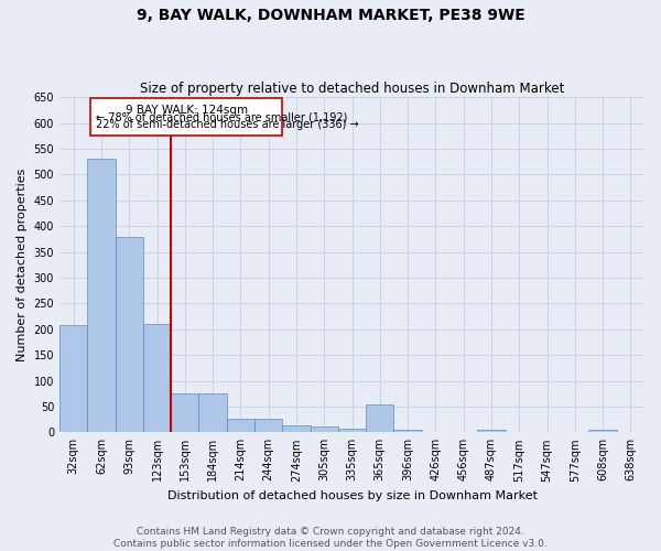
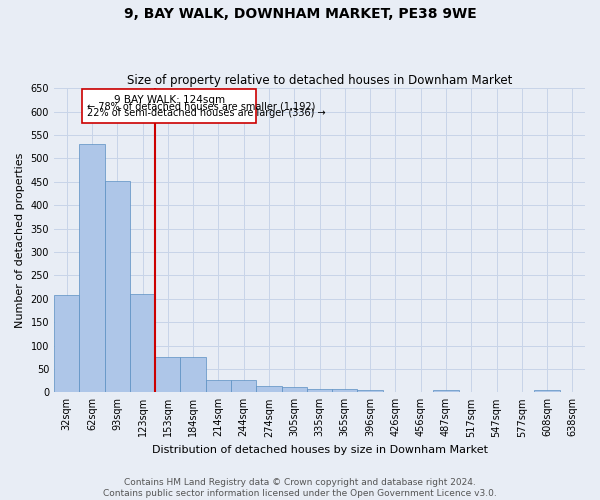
93sqm: 380 -> 452
365sqm: 55 -> 8
